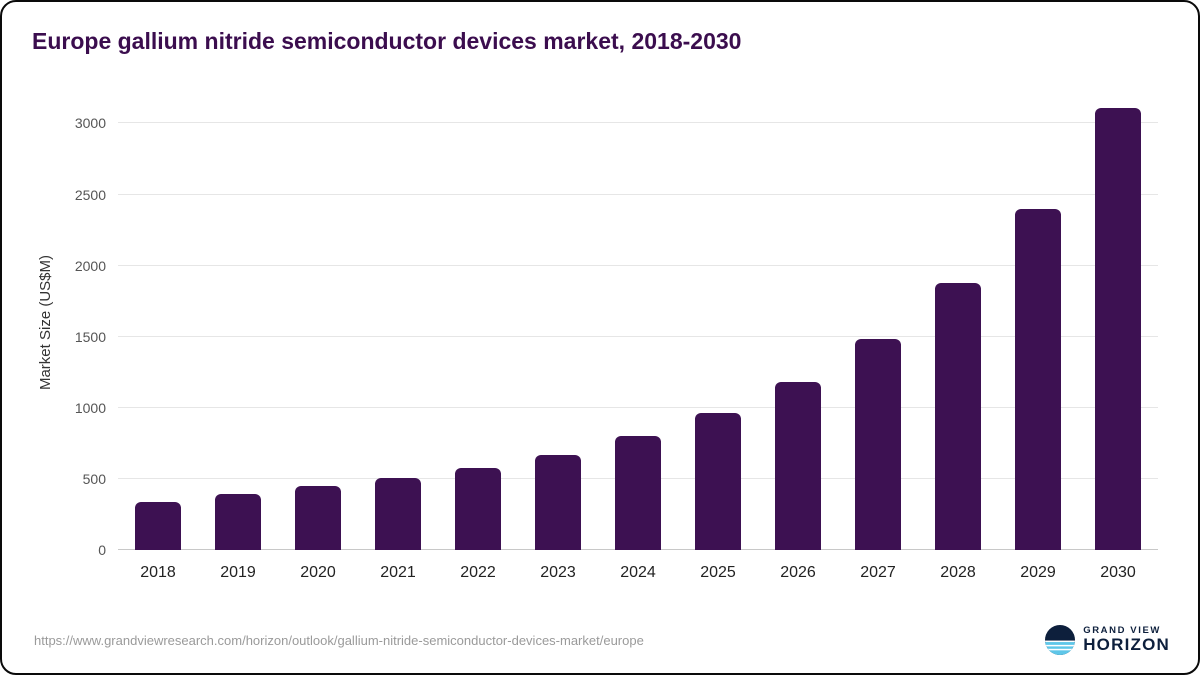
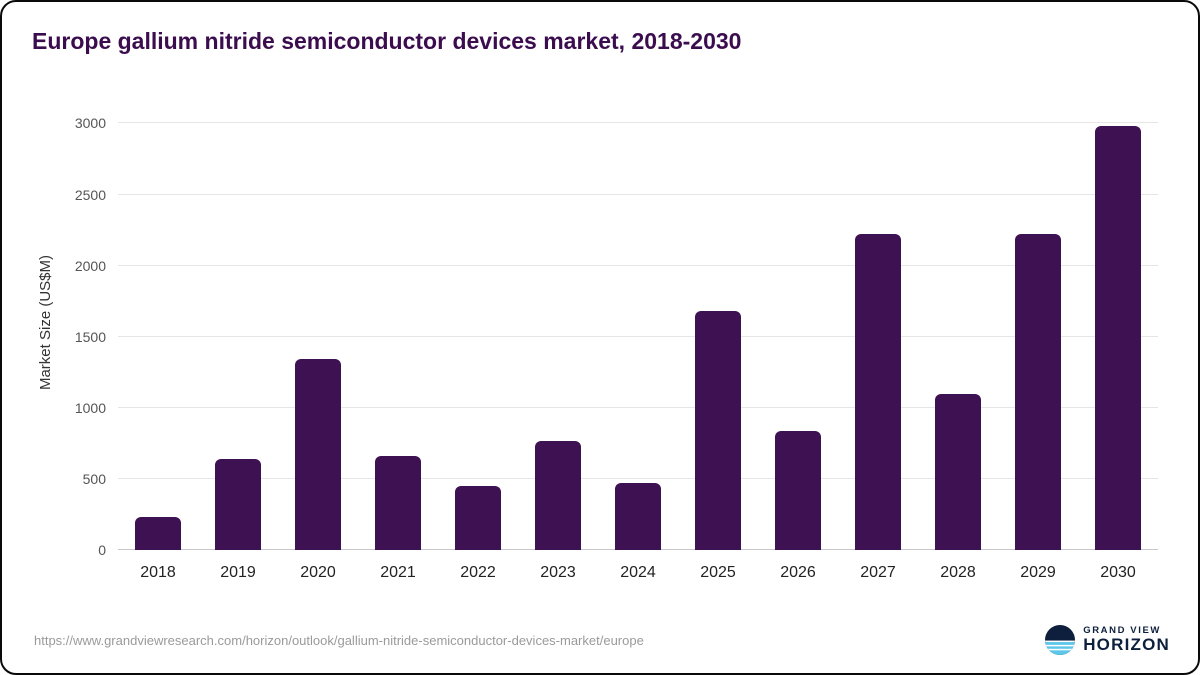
2018: 340 -> 230
2019: 400 -> 640
2020: 450 -> 1340
2021: 500 -> 660
2022: 580 -> 450
2023: 670 -> 770
2024: 800 -> 470
2025: 960 -> 1680
2026: 1180 -> 840
2027: 1480 -> 2220
2028: 1880 -> 1100
2029: 2400 -> 2220
2030: 3110 -> 2980
